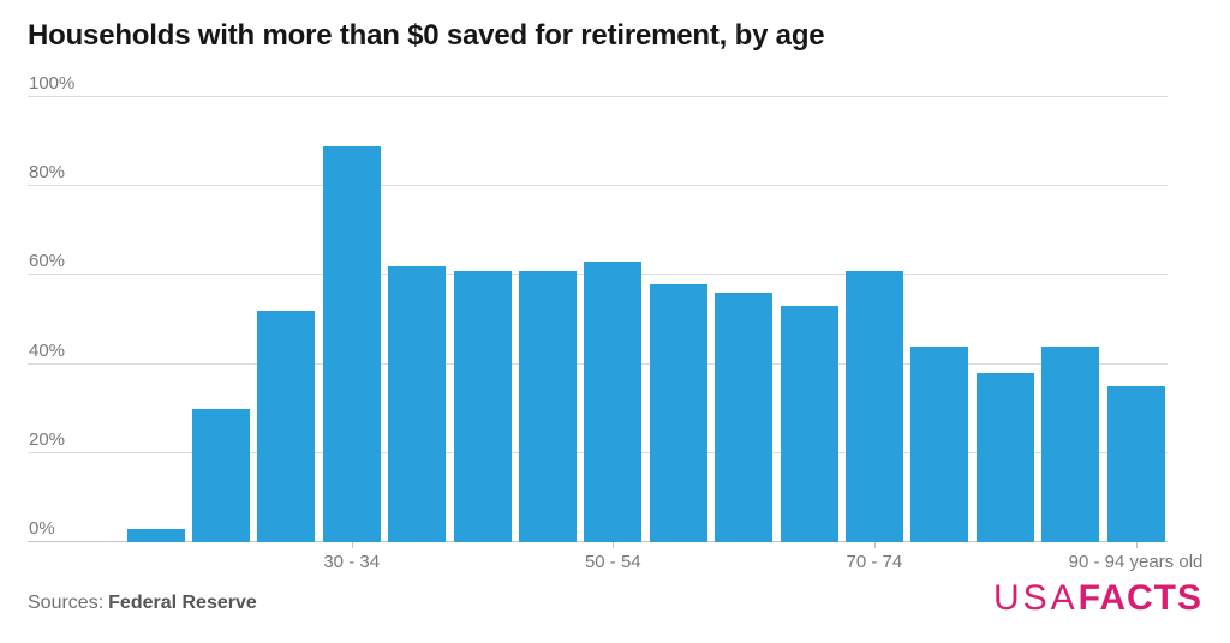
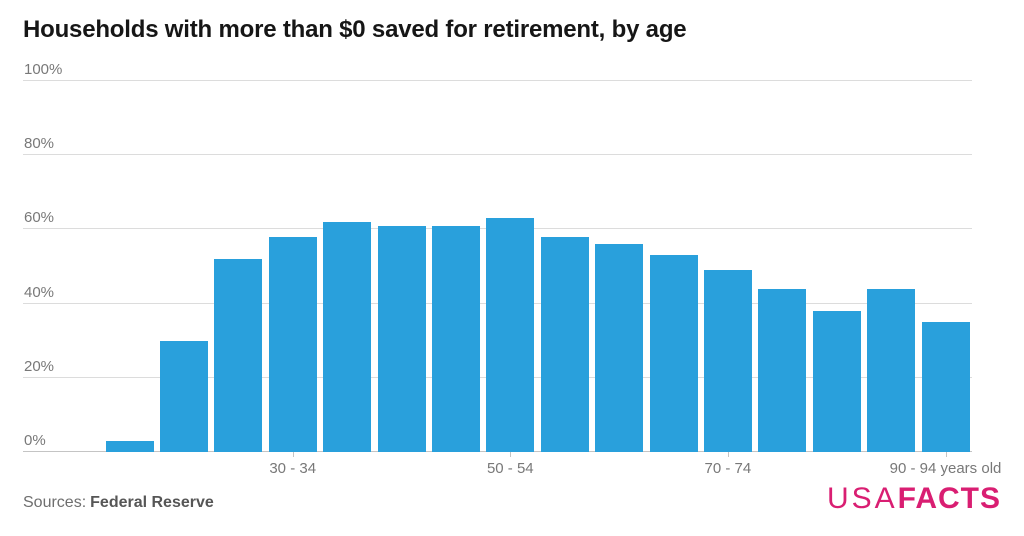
30 - 34: 89% -> 58%
70 - 74: 61% -> 49%
